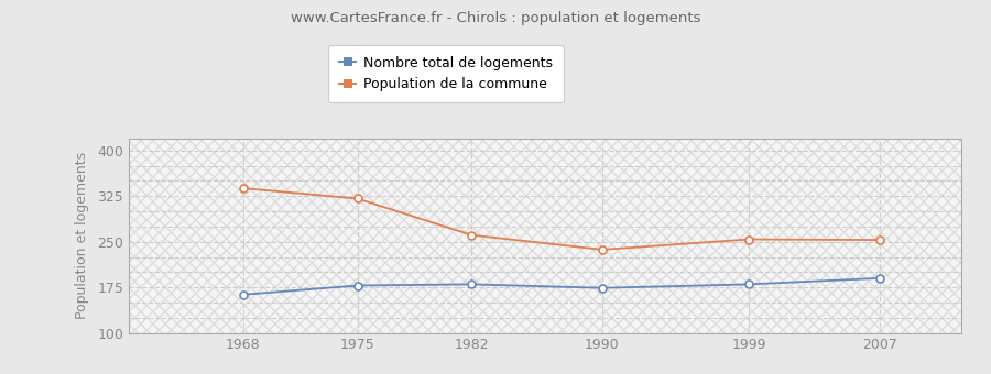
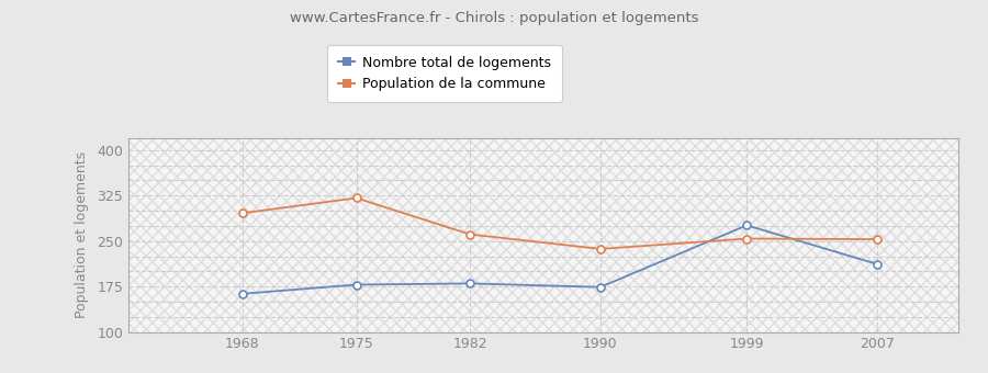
Population de la commune/1968: 338 -> 296
Nombre total de logements/1999: 180 -> 276
Nombre total de logements/2007: 190 -> 212
